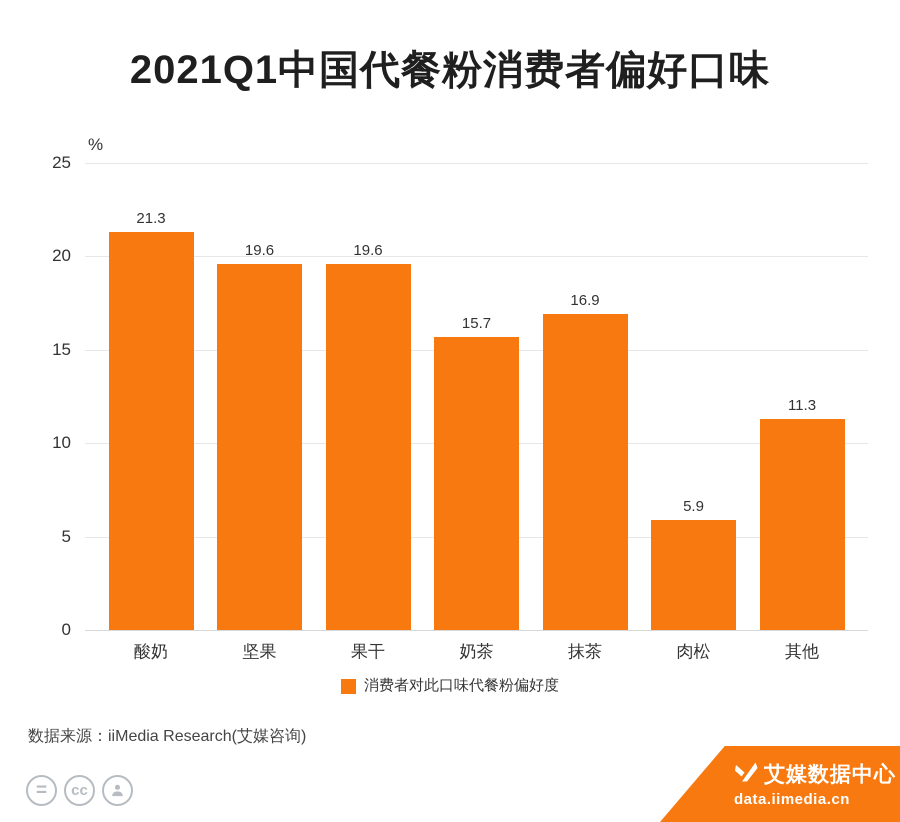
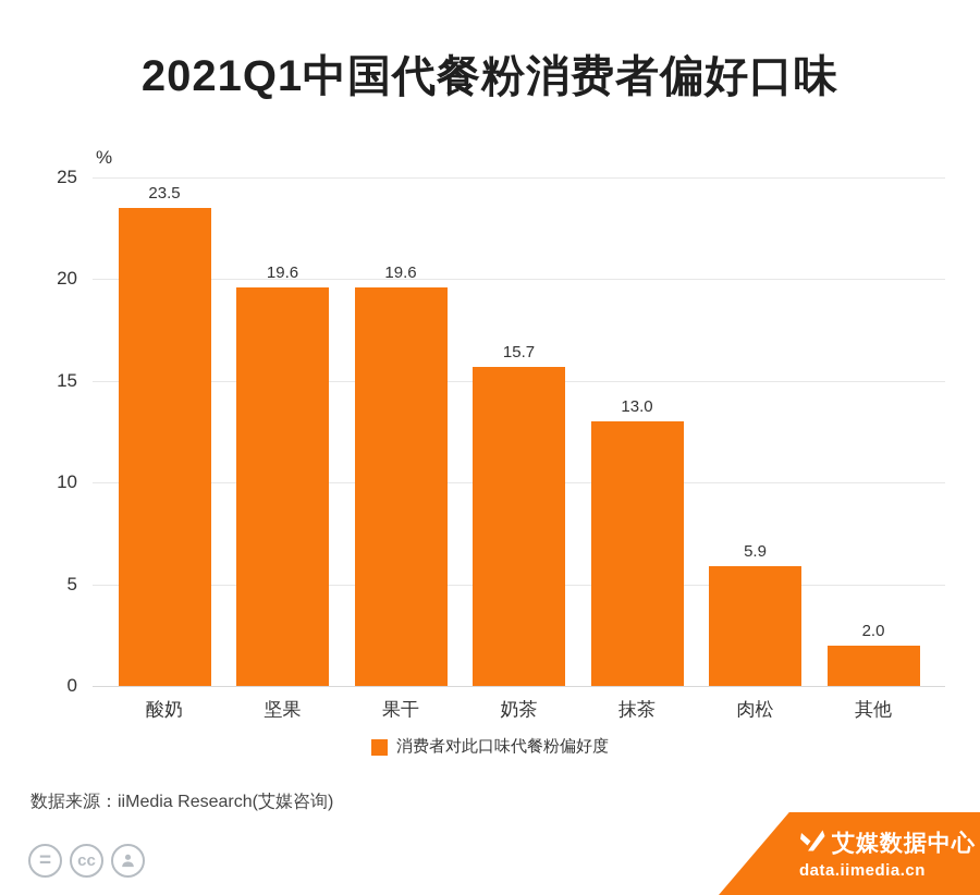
酸奶: 21.3 -> 23.5
抹茶: 16.9 -> 13.0
其他: 11.3 -> 2.0
